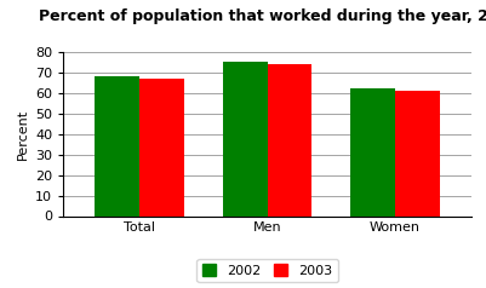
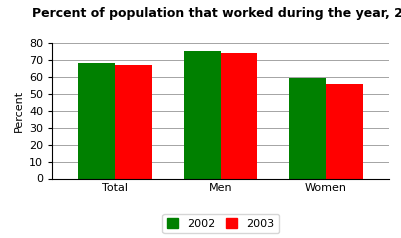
2002/Women: 62 -> 59
2003/Women: 61 -> 56
